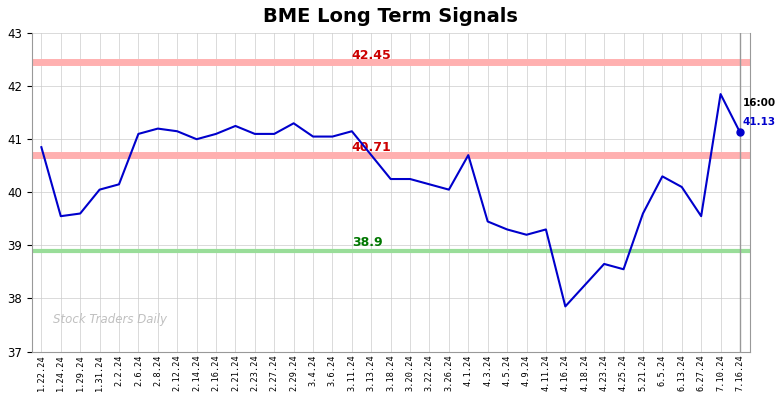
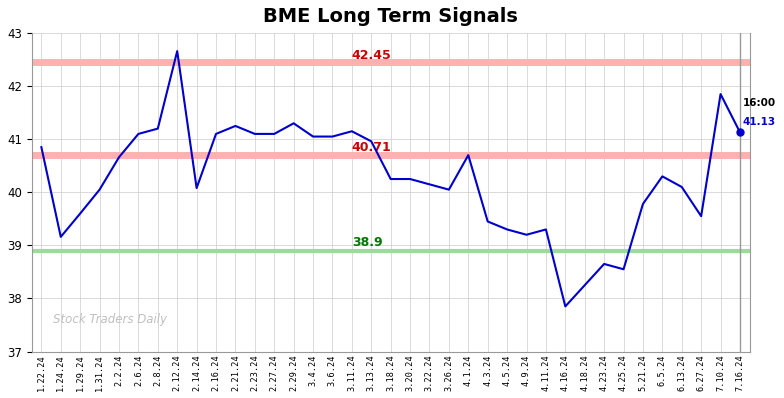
1.24.24: 39.55 -> 39.16
2.2.24: 40.15 -> 40.66
2.12.24: 41.15 -> 42.66
2.14.24: 41.00 -> 40.08
3.13.24: 40.70 -> 40.96
5.21.24: 39.60 -> 39.78
